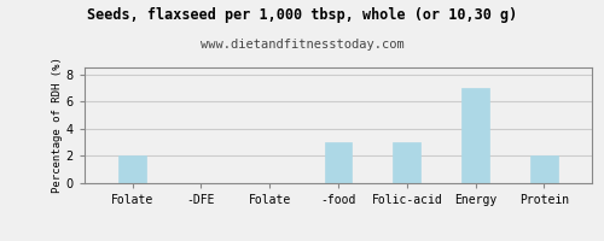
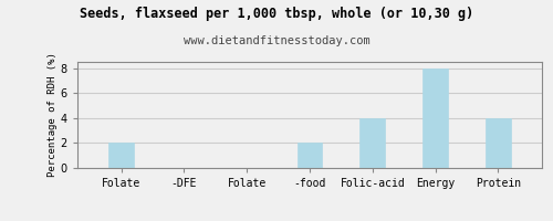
-food: 3 -> 2
Folic-acid: 3 -> 4
Energy: 7 -> 8
Protein: 2 -> 4
